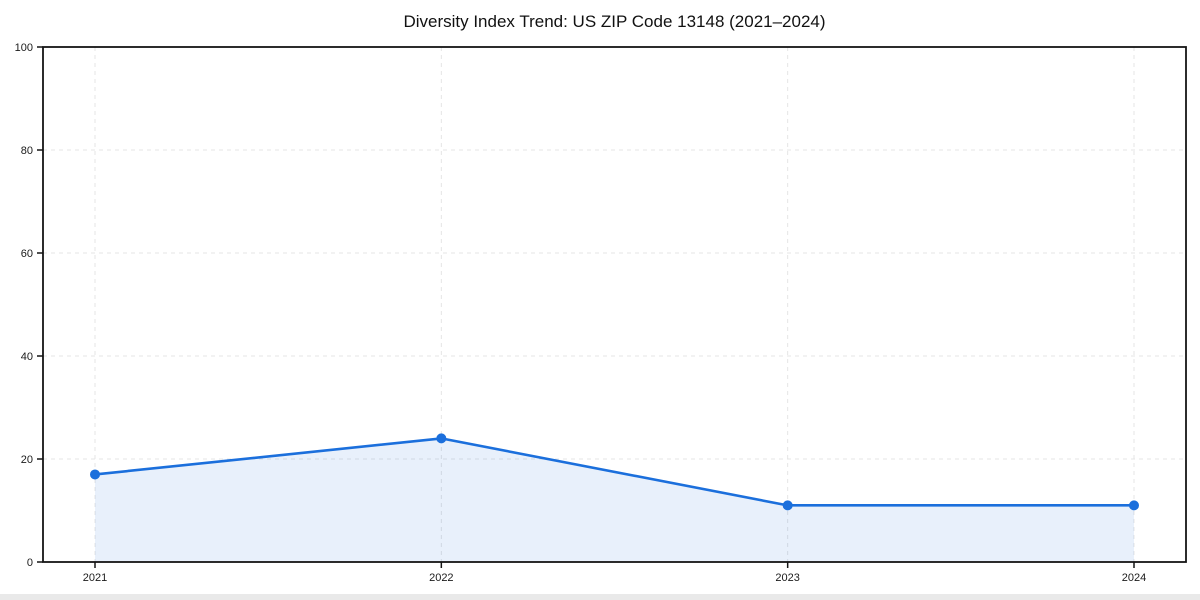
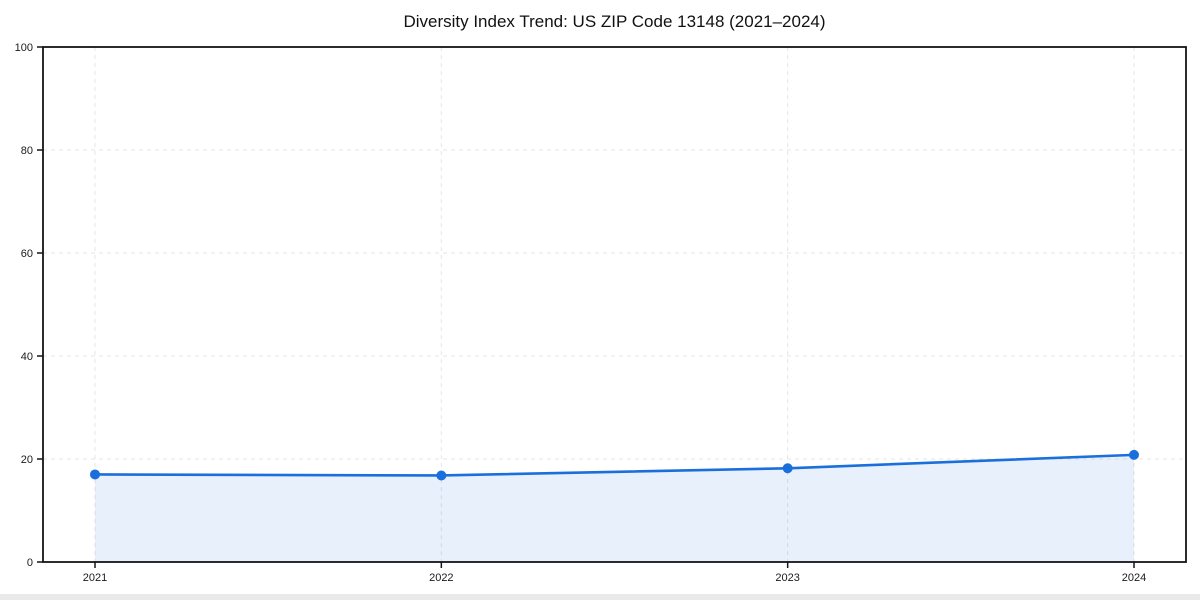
2022: 24 -> 17
2023: 11 -> 18
2024: 11 -> 21
